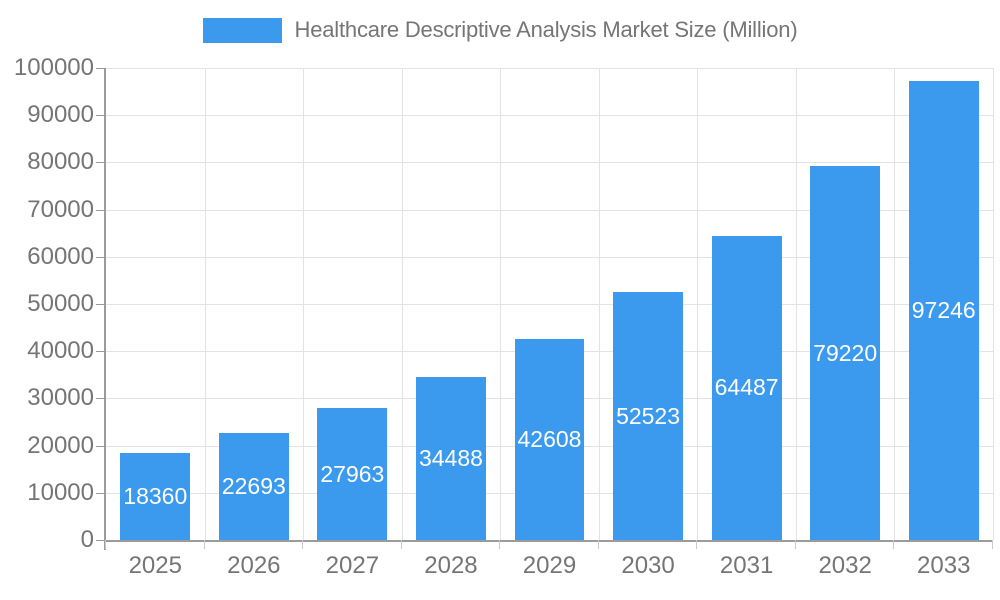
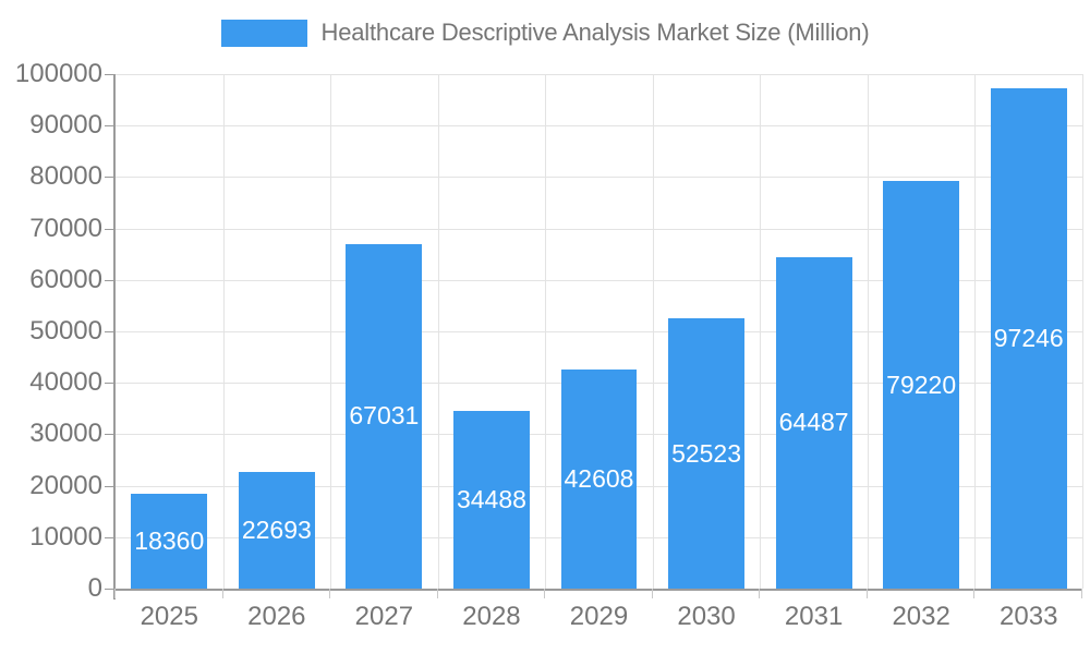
2027: 27963 -> 67031
